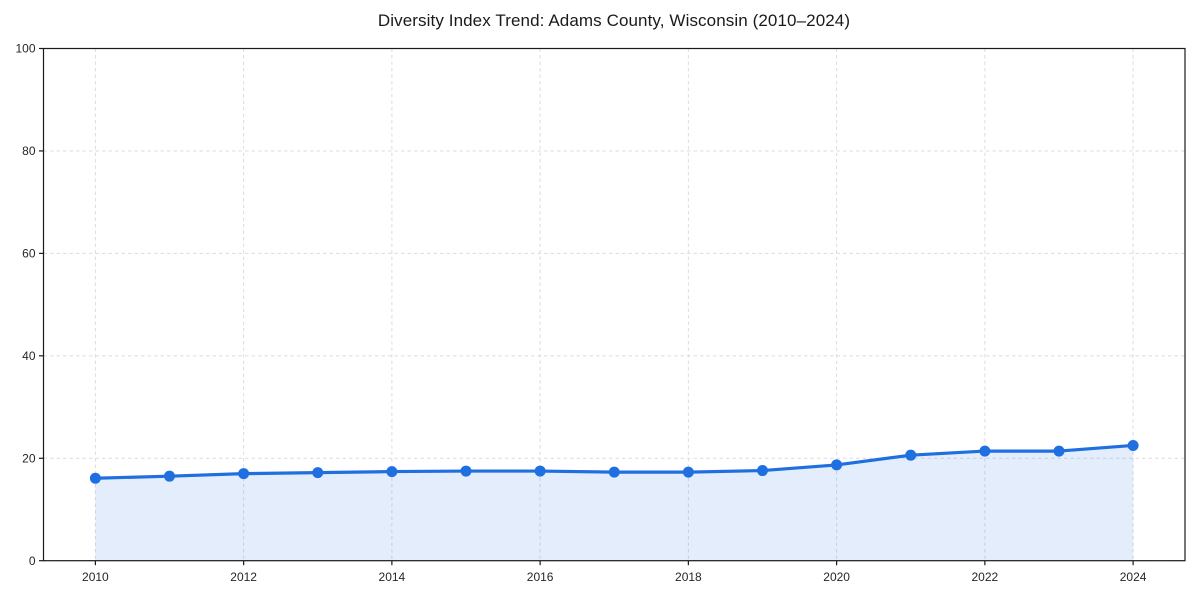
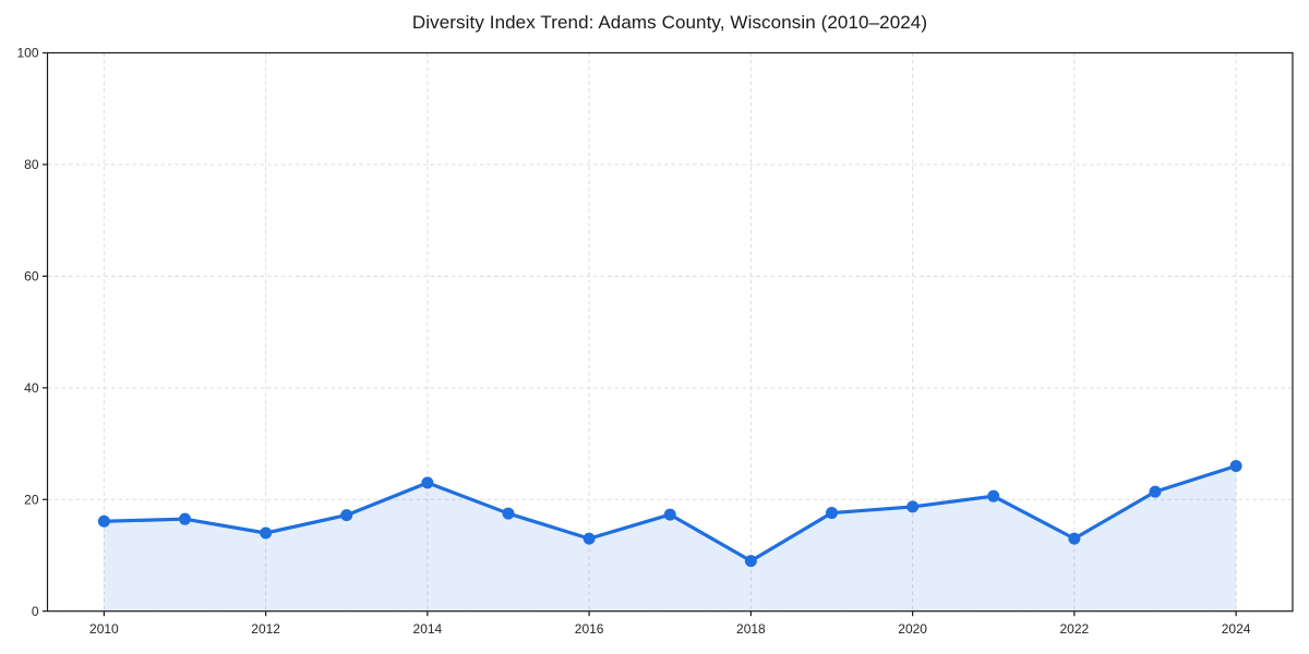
2012: 17 -> 14
2014: 17 -> 23
2016: 18 -> 13
2018: 17 -> 9
2022: 21 -> 13
2024: 22 -> 26
